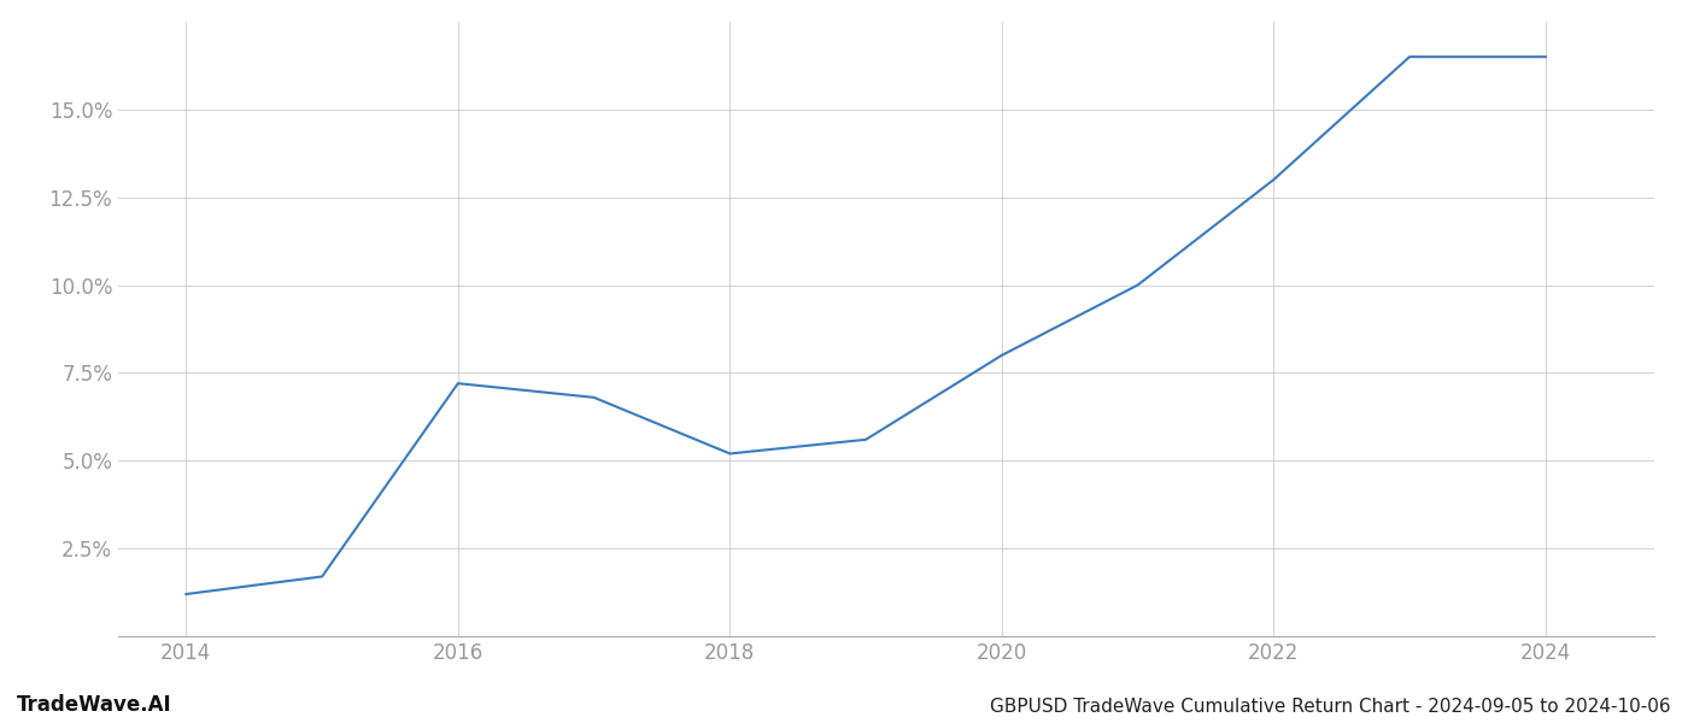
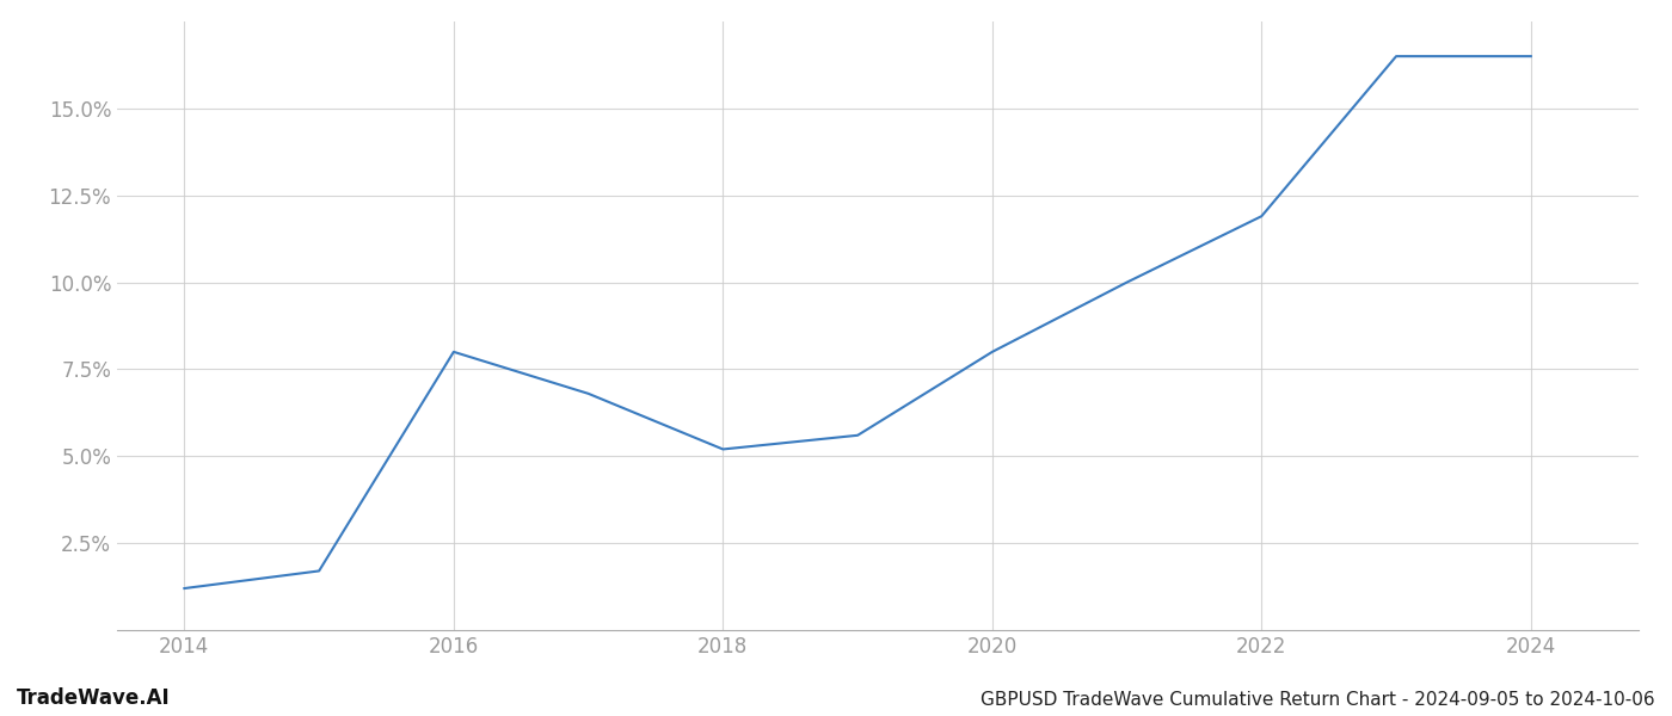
2016: 7.2% -> 8.0%
2022: 13.0% -> 11.9%
